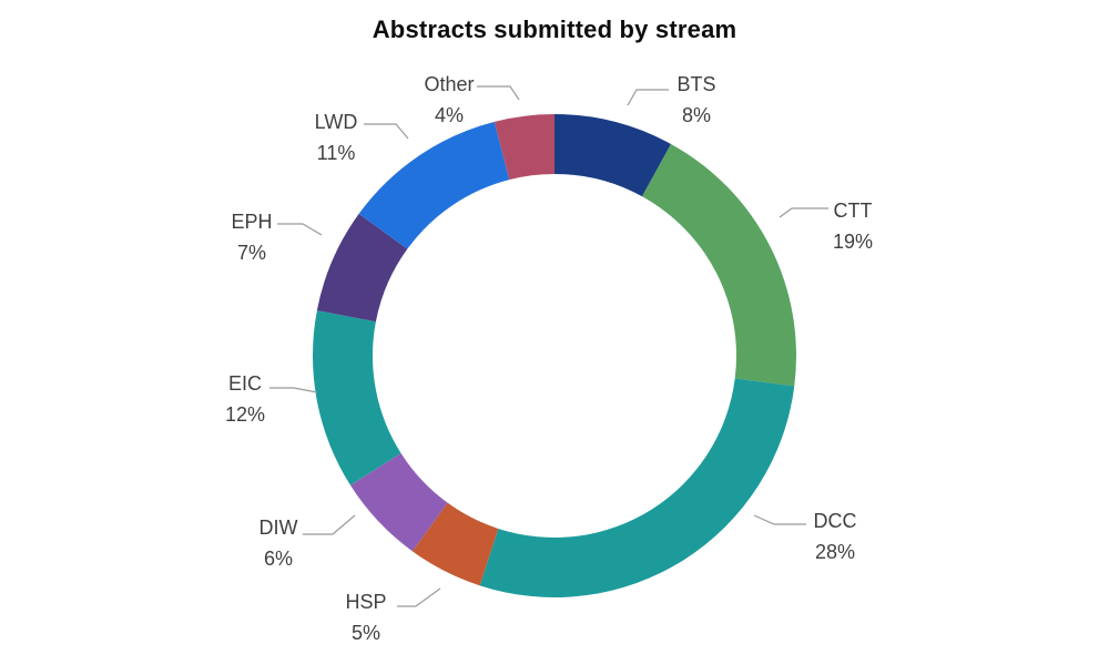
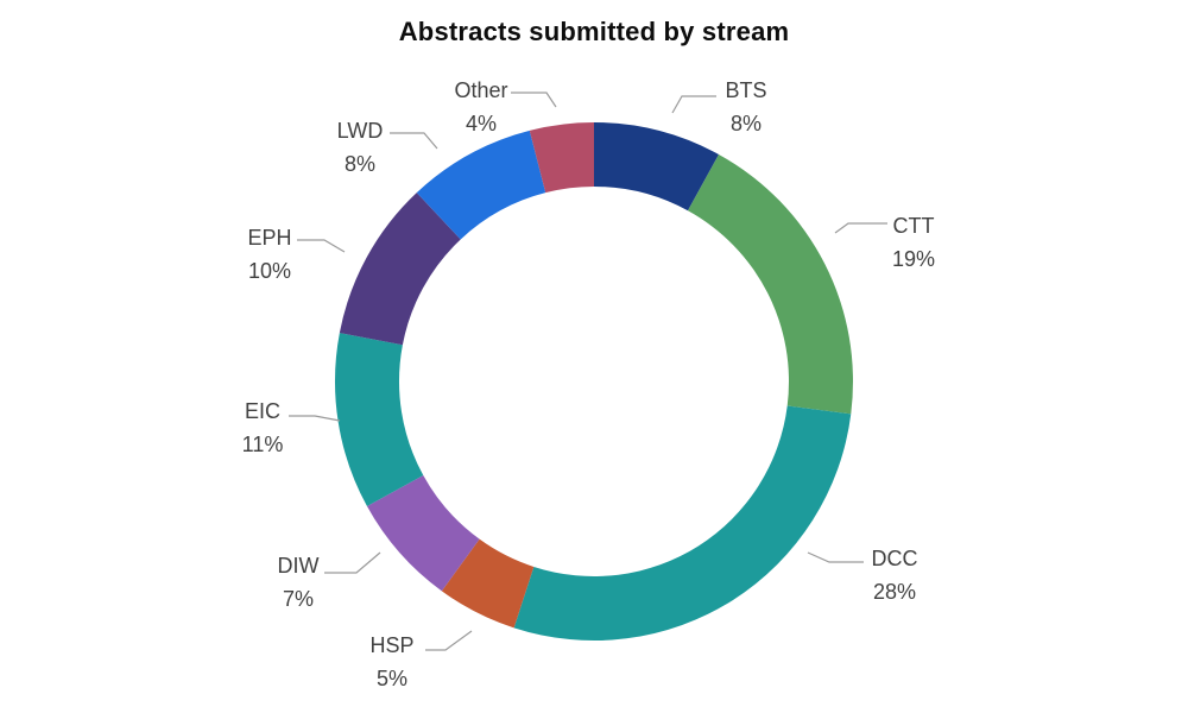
DIW: 6% -> 7%
EIC: 12% -> 11%
EPH: 7% -> 10%
LWD: 11% -> 8%
